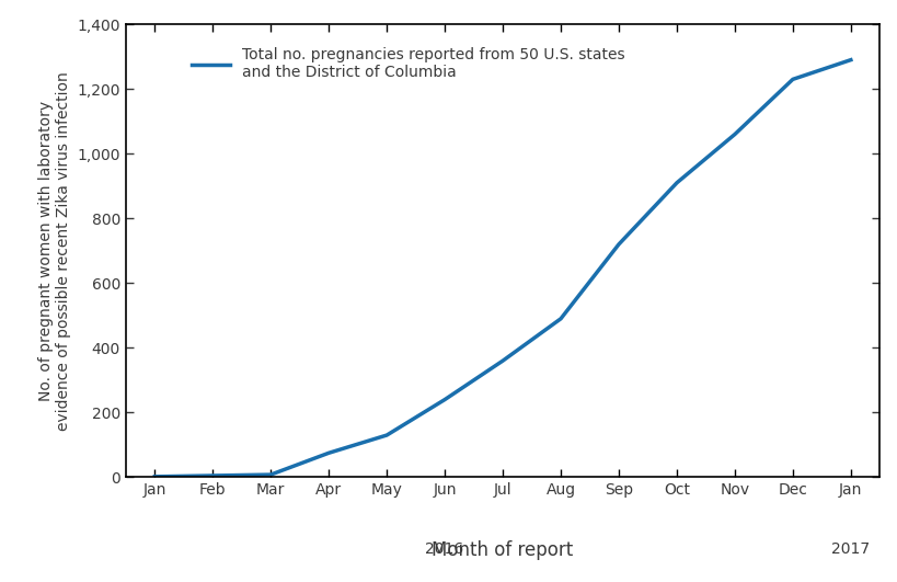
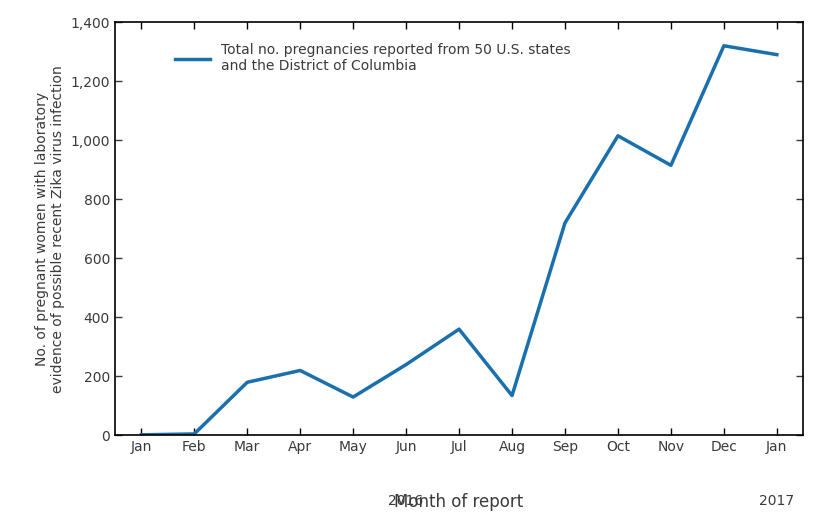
Mar: 8 -> 180
Apr: 75 -> 220
Aug: 490 -> 135
Oct: 910 -> 1,015
Nov: 1,060 -> 915
Dec: 1,230 -> 1,320
